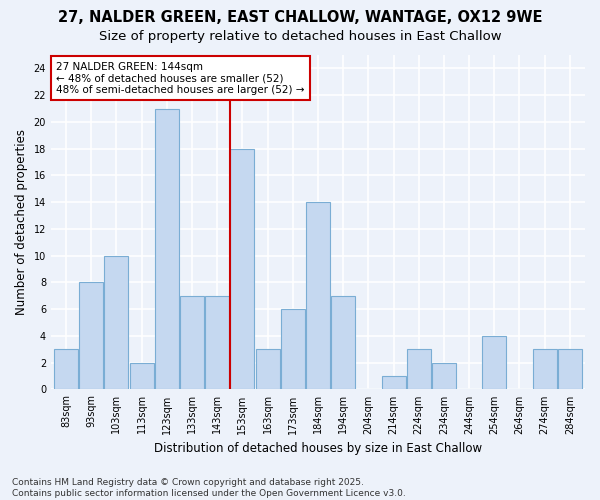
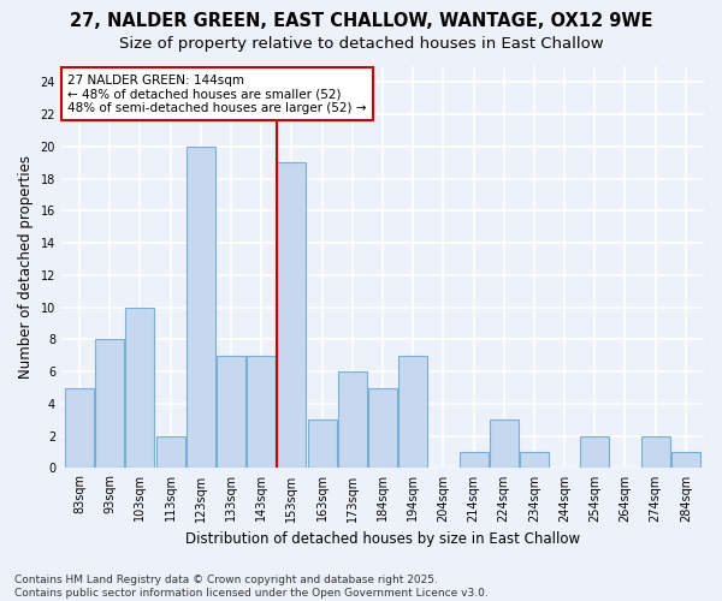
83sqm: 3 -> 5
123sqm: 21 -> 20
153sqm: 18 -> 19
184sqm: 14 -> 5
234sqm: 2 -> 1
254sqm: 4 -> 2
274sqm: 3 -> 2
284sqm: 3 -> 1
